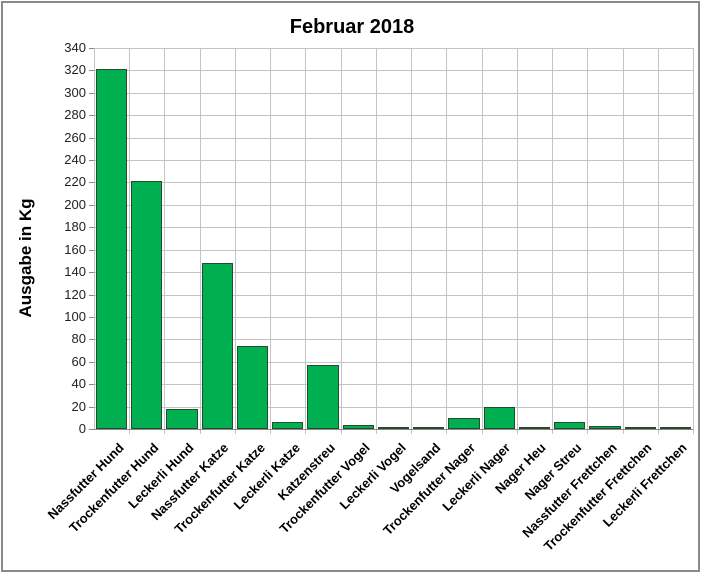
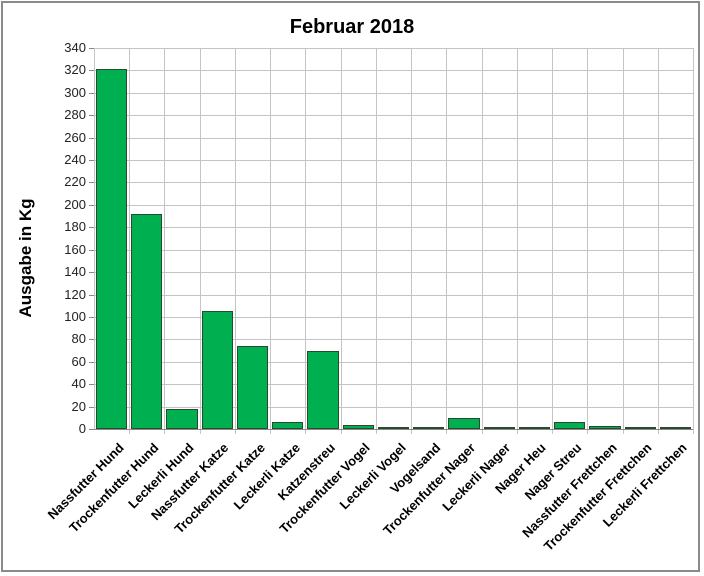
Trockenfutter Hund: 221 -> 192
Nassfutter Katze: 148 -> 105
Katzenstreu: 57 -> 70
Leckerli Nager: 20 -> 1
